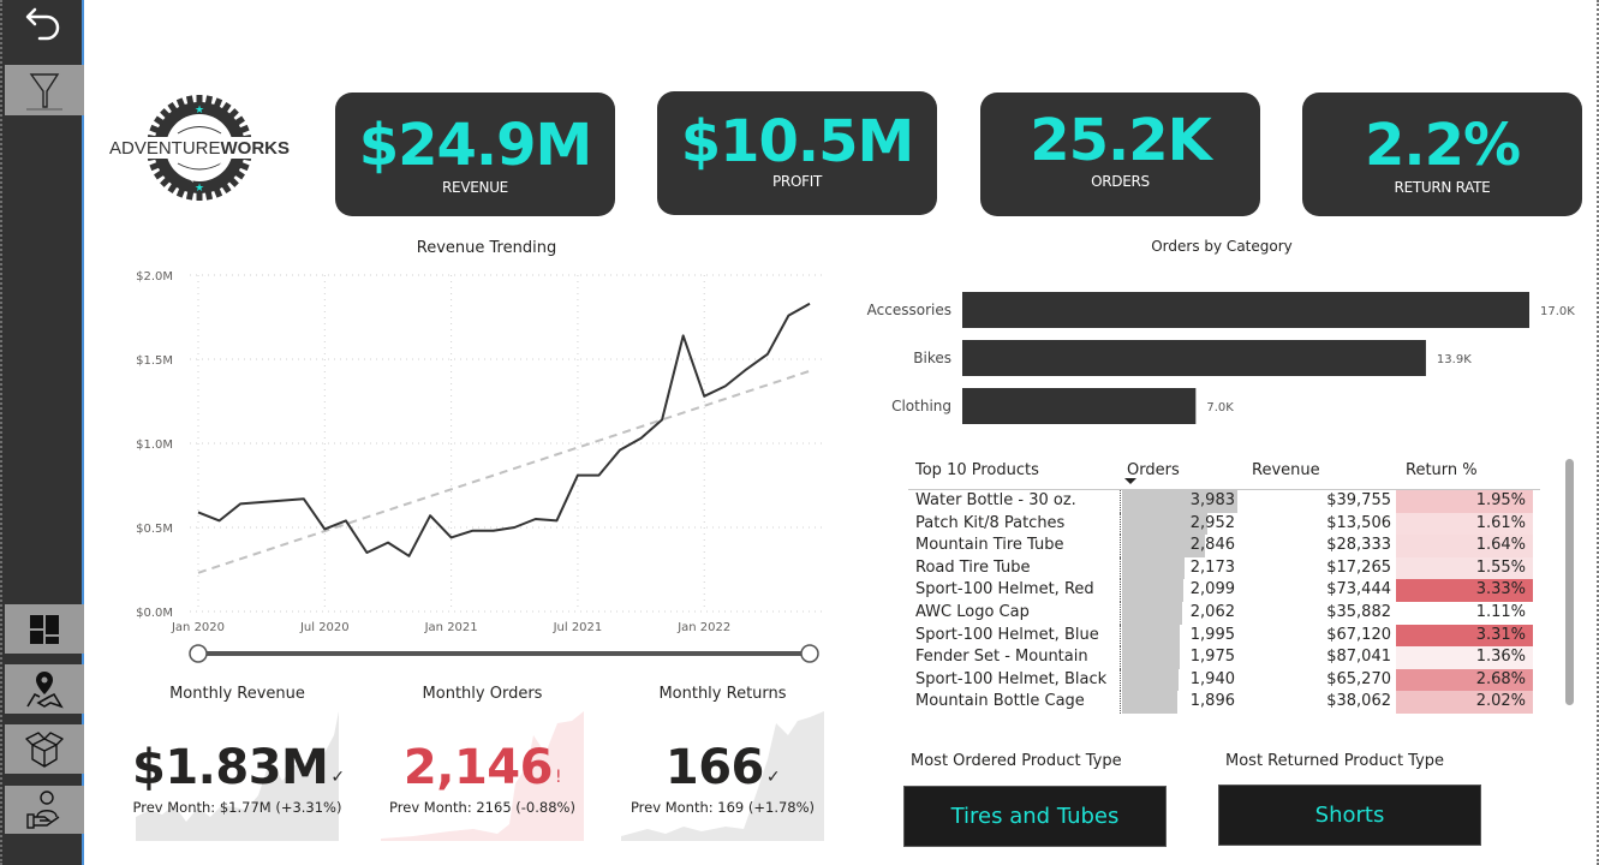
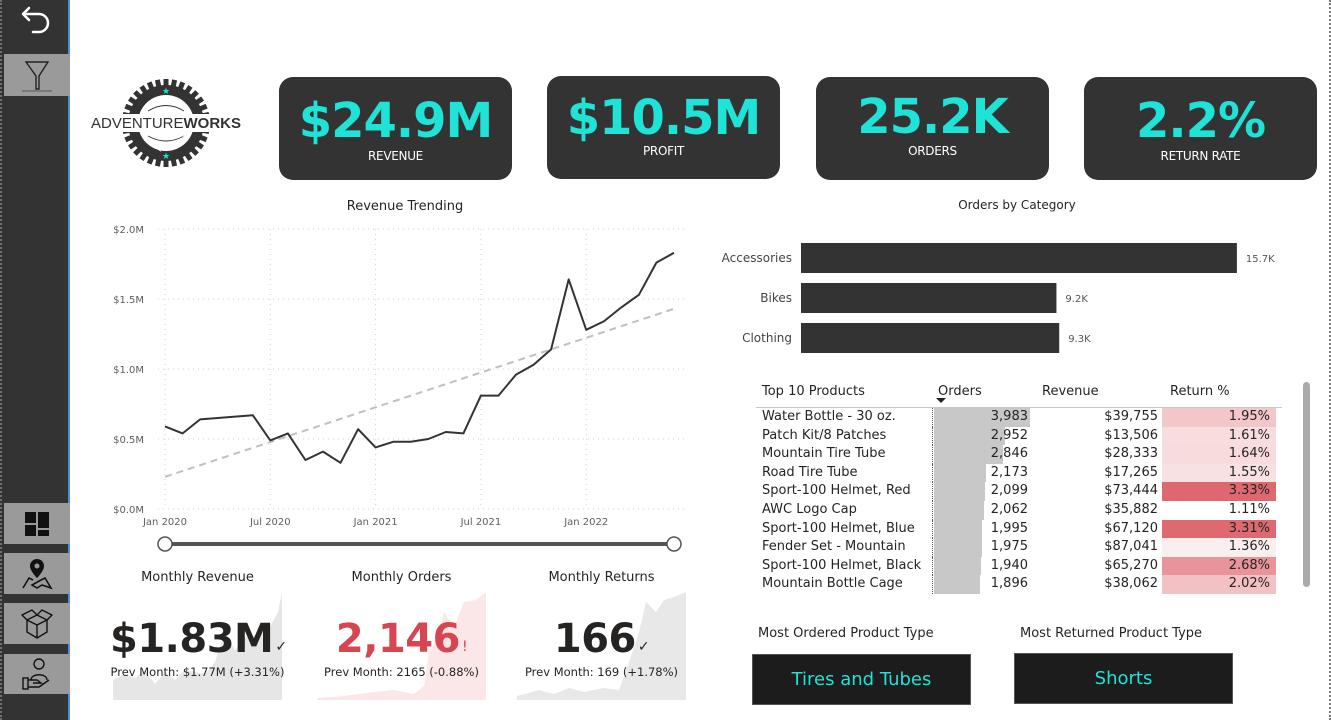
Orders by Category/Accessories: 17.0K -> 15.7K
Orders by Category/Bikes: 13.9K -> 9.2K
Orders by Category/Clothing: 7.0K -> 9.3K
